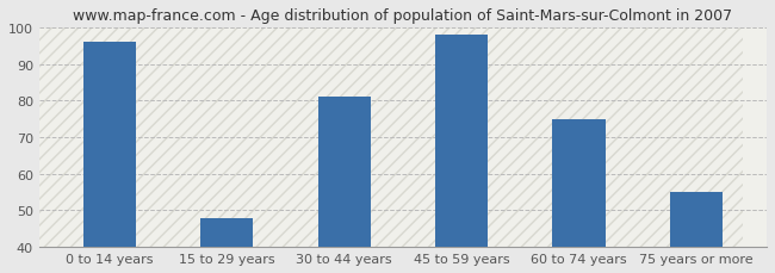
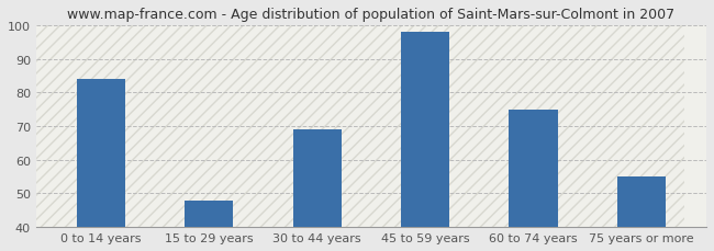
0 to 14 years: 96 -> 84
30 to 44 years: 81 -> 69
